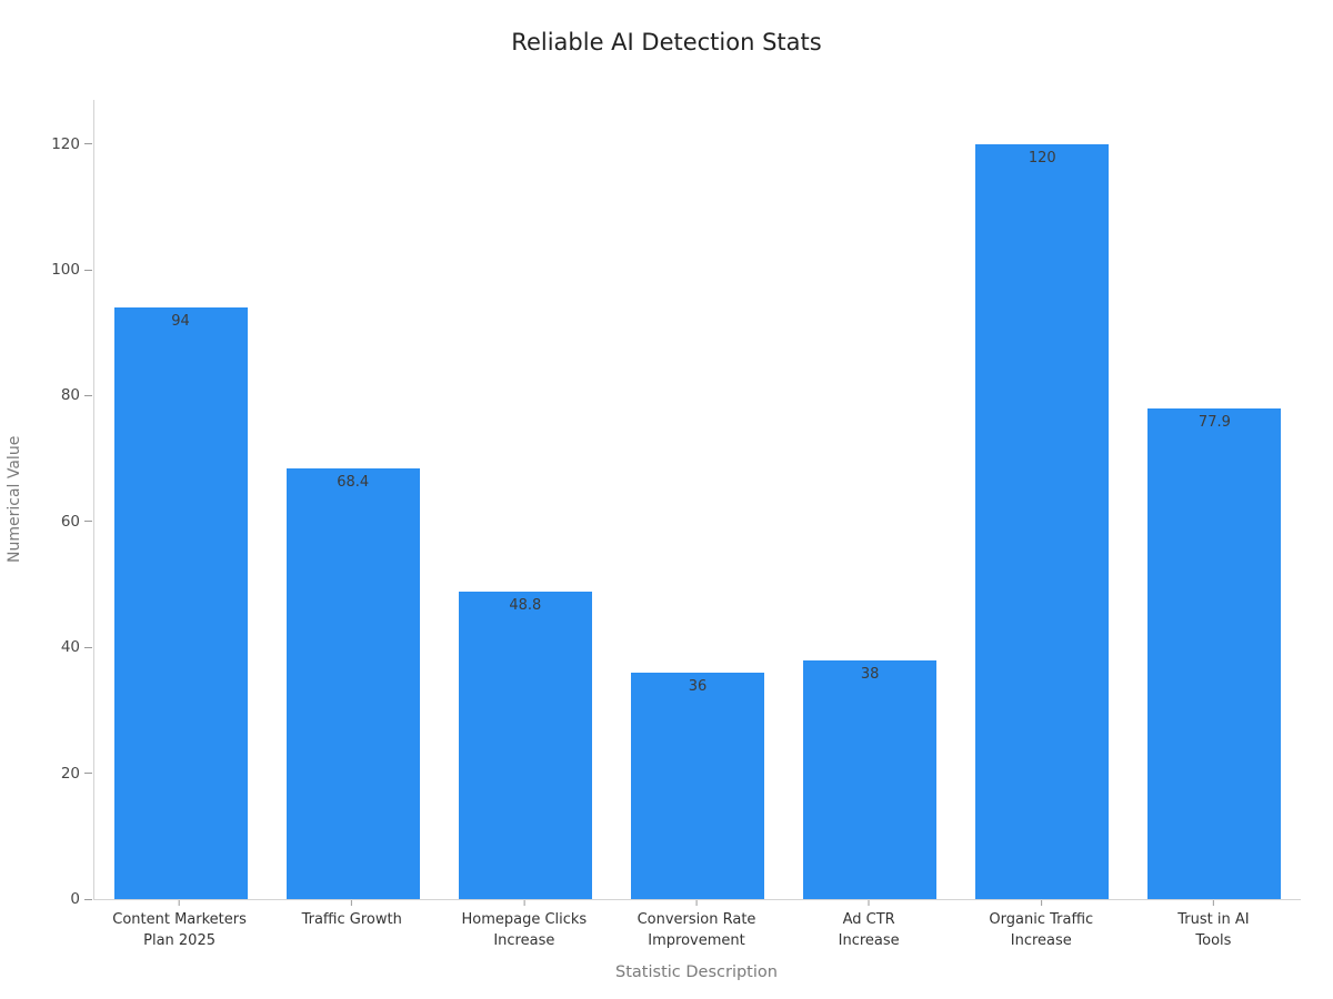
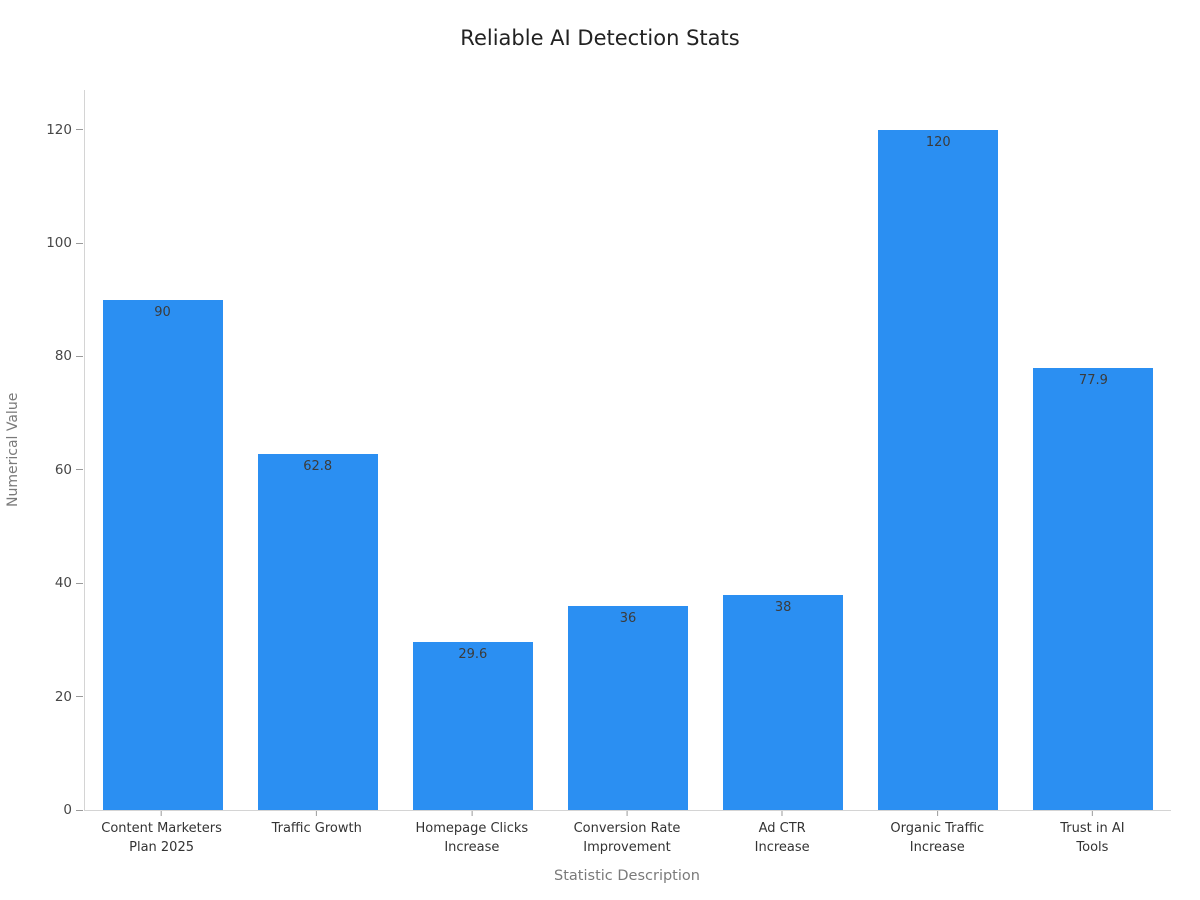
Content Marketers Plan 2025: 94 -> 90
Traffic Growth: 68.4 -> 62.8
Homepage Clicks Increase: 48.8 -> 29.6
